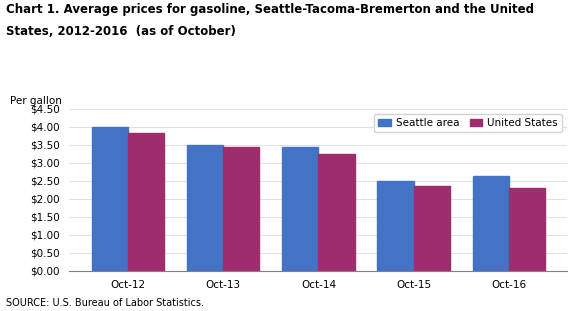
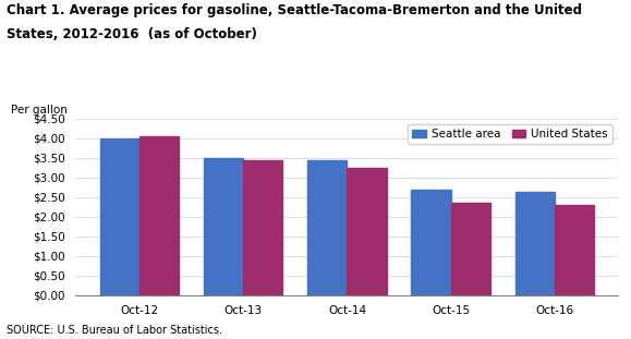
United States/Oct-12: $3.82 -> $4.05
Seattle area/Oct-15: $2.49 -> $2.70
